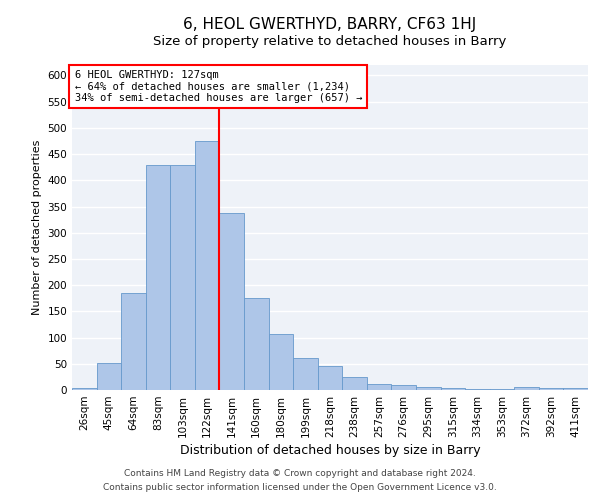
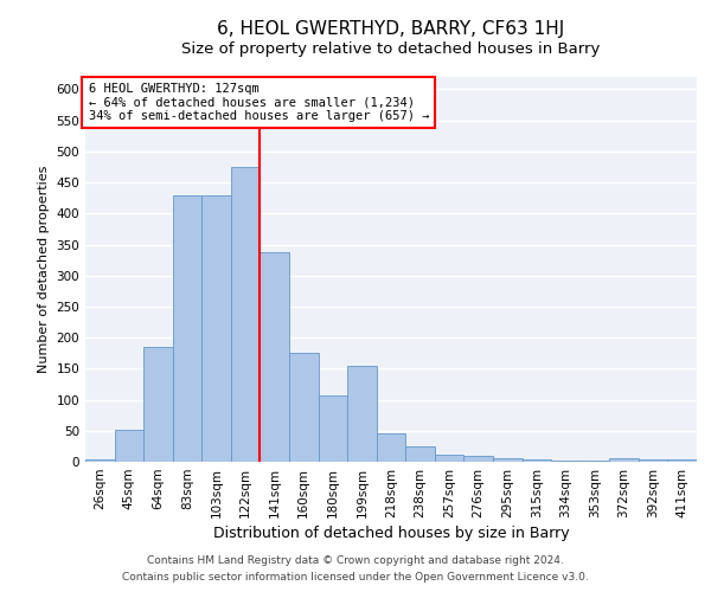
199sqm: 62 -> 154
